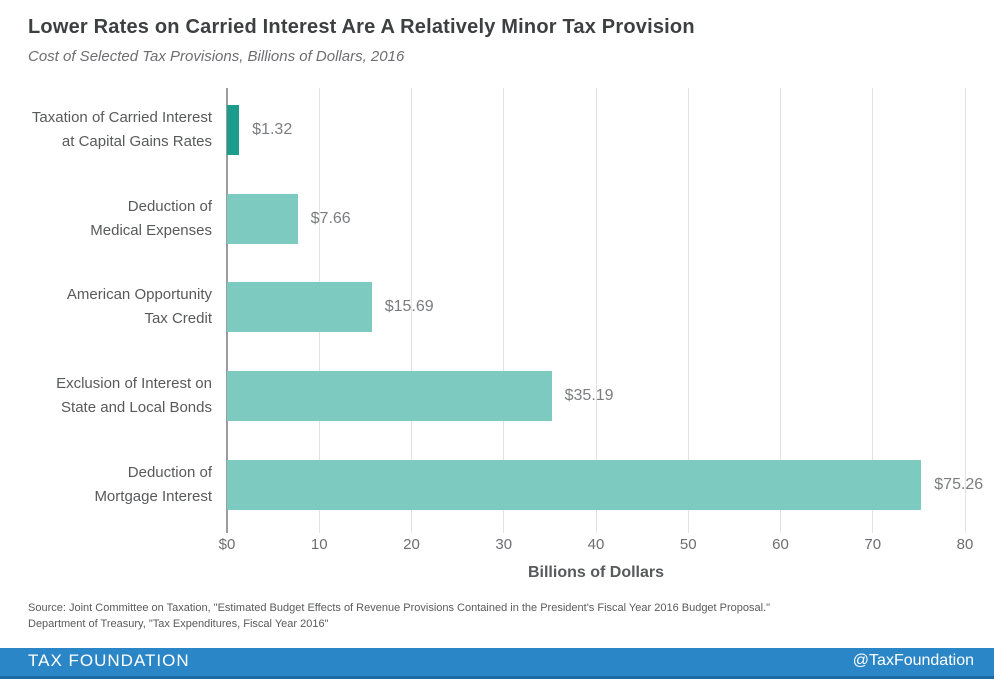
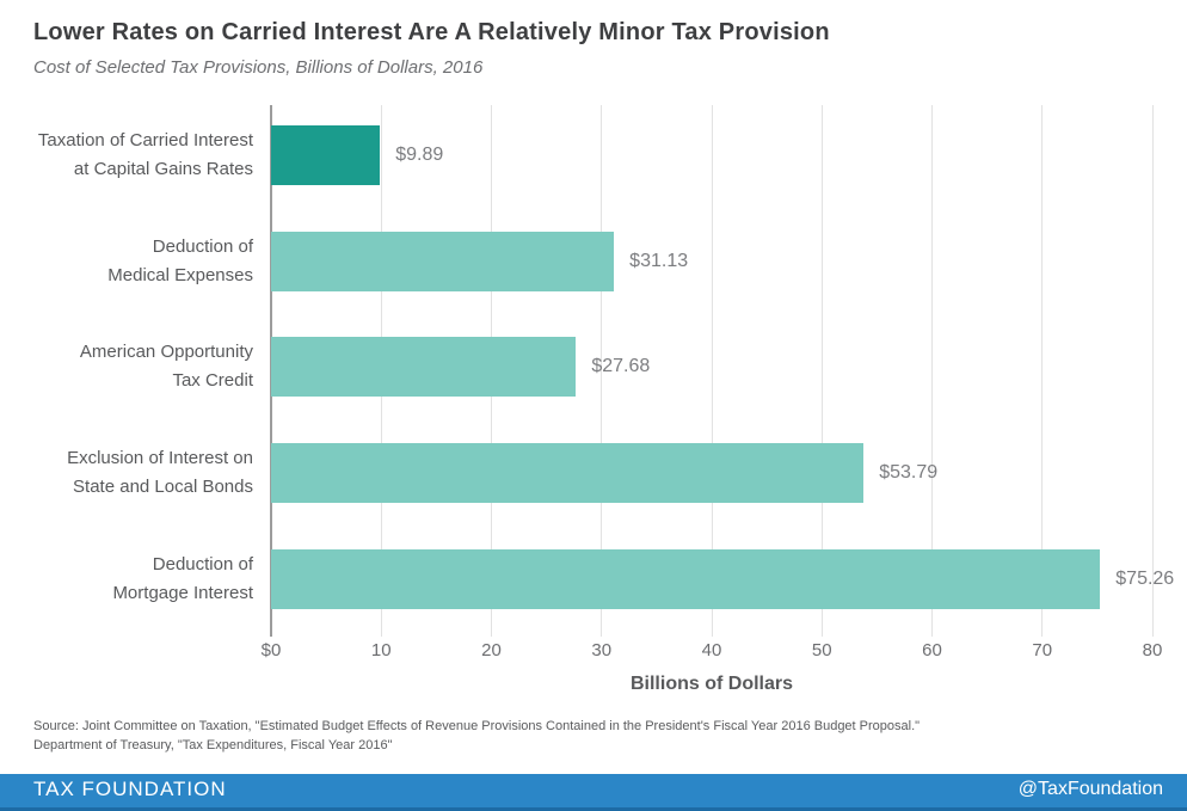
Taxation of Carried Interest at Capital Gains Rates: $1.32 -> $9.89
Deduction of Medical Expenses: $7.66 -> $31.13
American Opportunity Tax Credit: $15.69 -> $27.68
Exclusion of Interest on State and Local Bonds: $35.19 -> $53.79
